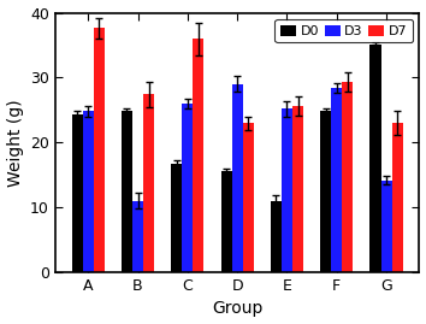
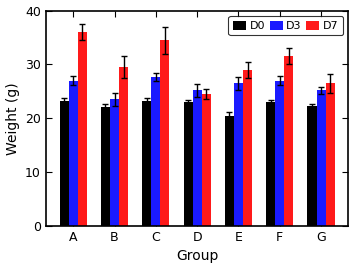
D0/A: 24.4 -> 23.2
D3/A: 24.8 -> 27.0
D7/A: 37.6 -> 36.0
D0/B: 24.8 -> 22.1
D3/B: 11.0 -> 23.5
D7/B: 27.4 -> 29.5
D0/C: 16.8 -> 23.2
D3/C: 26.0 -> 27.7
D7/C: 36.0 -> 34.5
D0/D: 15.6 -> 23.0
D3/D: 29.0 -> 25.2
D7/D: 23.0 -> 24.5
D0/E: 11.0 -> 20.4
D3/E: 25.2 -> 26.5
D7/E: 25.6 -> 29.0
D0/F: 24.8 -> 23.0
D3/F: 28.4 -> 27.0
D7/F: 29.4 -> 31.5
D0/G: 35.0 -> 22.3
D3/G: 14.2 -> 25.2
D7/G: 23.0 -> 26.5
